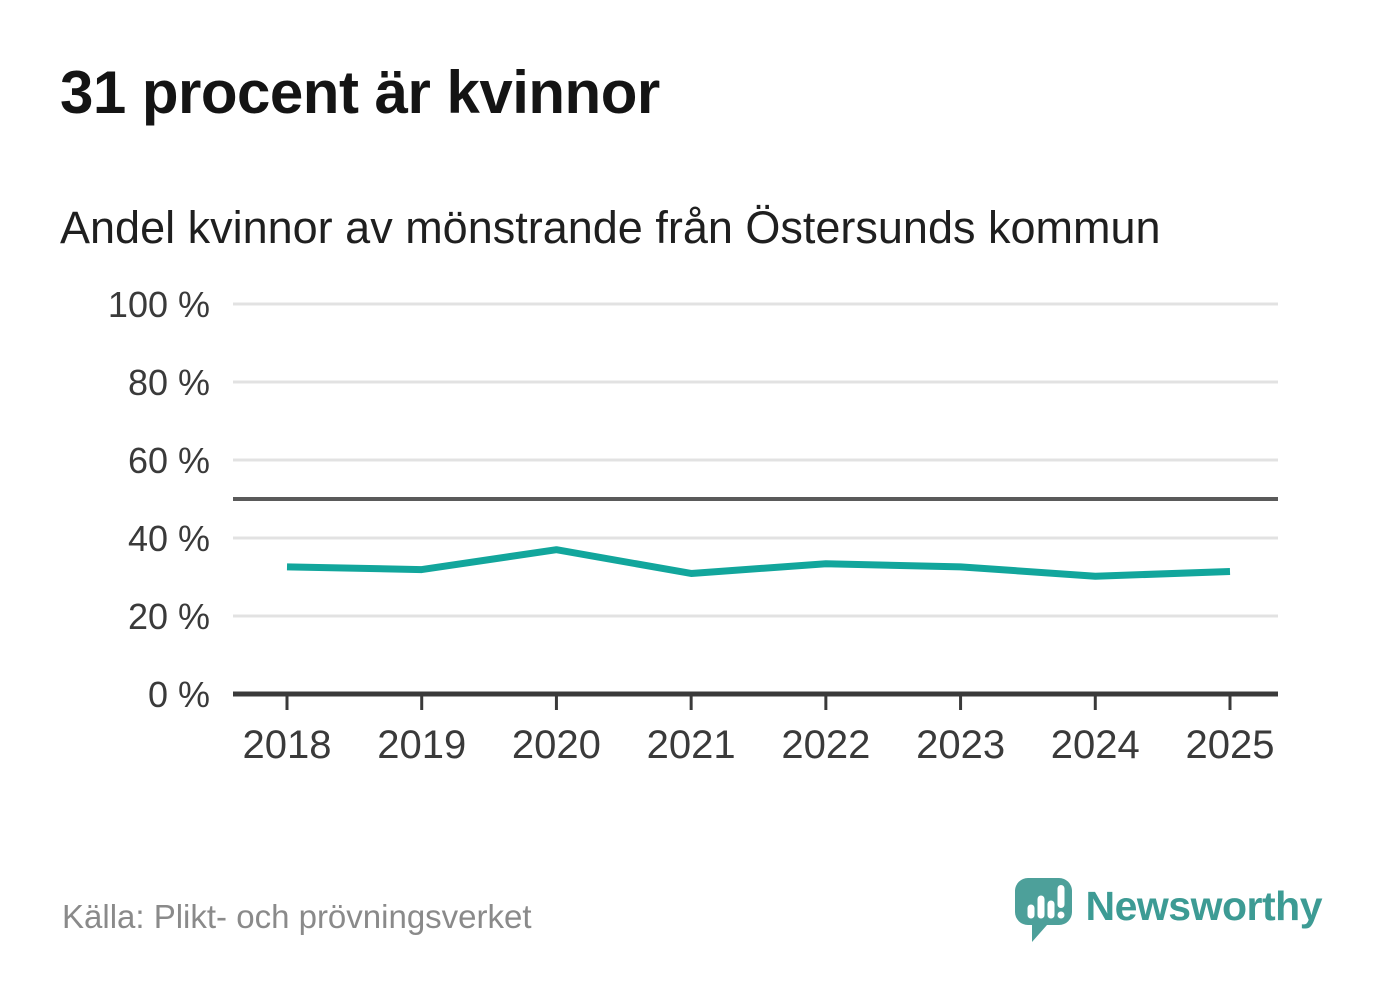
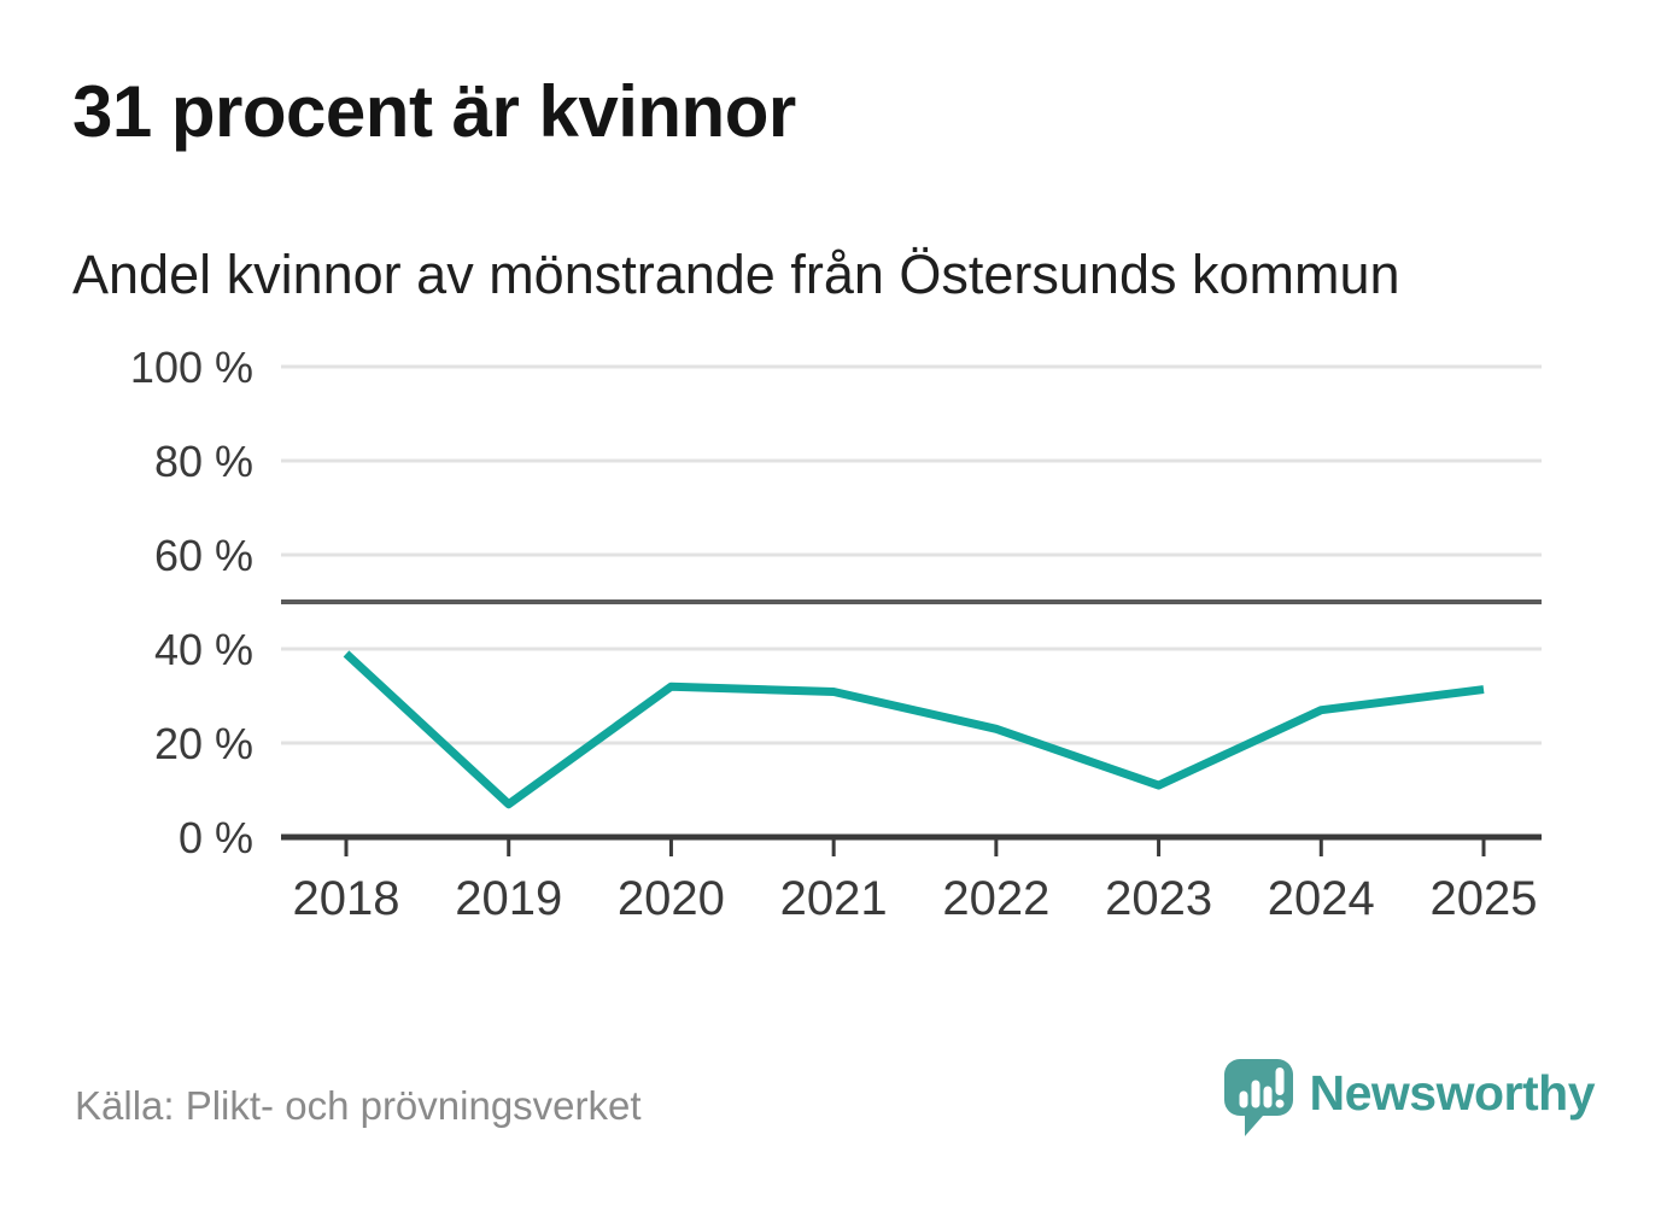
2018: 33% -> 39%
2019: 32% -> 7%
2020: 37% -> 32%
2022: 33% -> 23%
2023: 33% -> 11%
2024: 30% -> 27%
